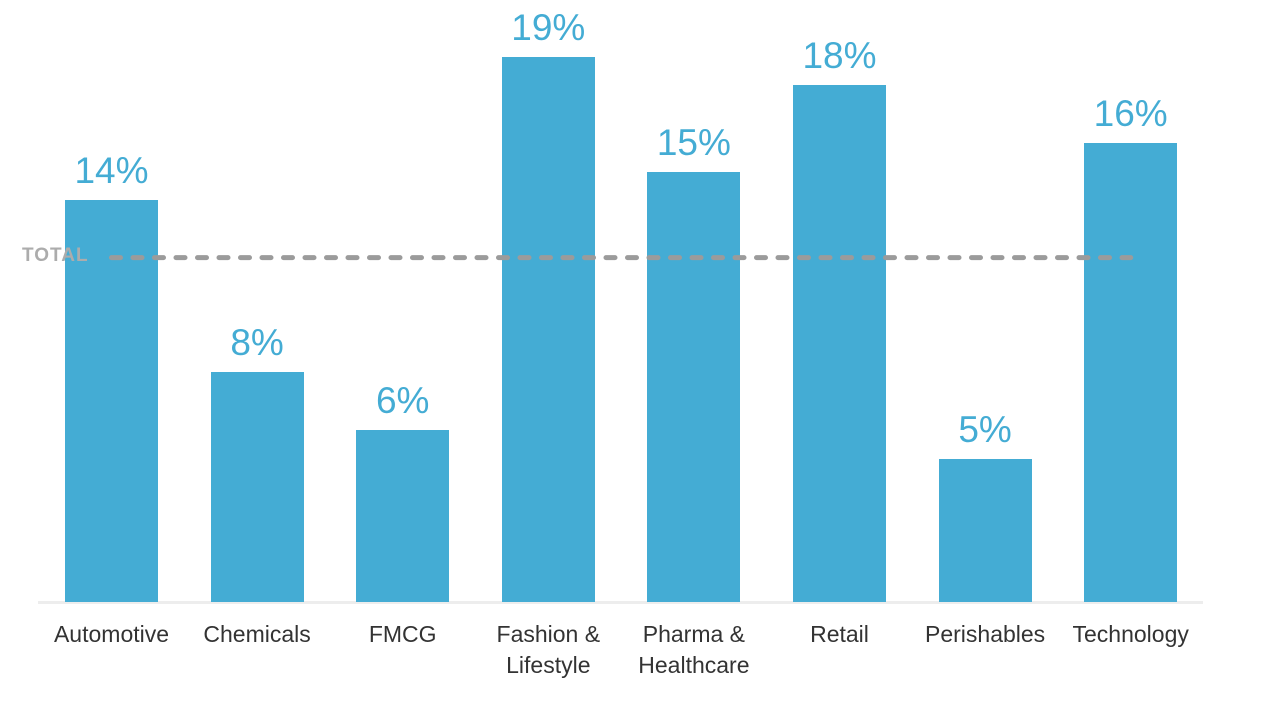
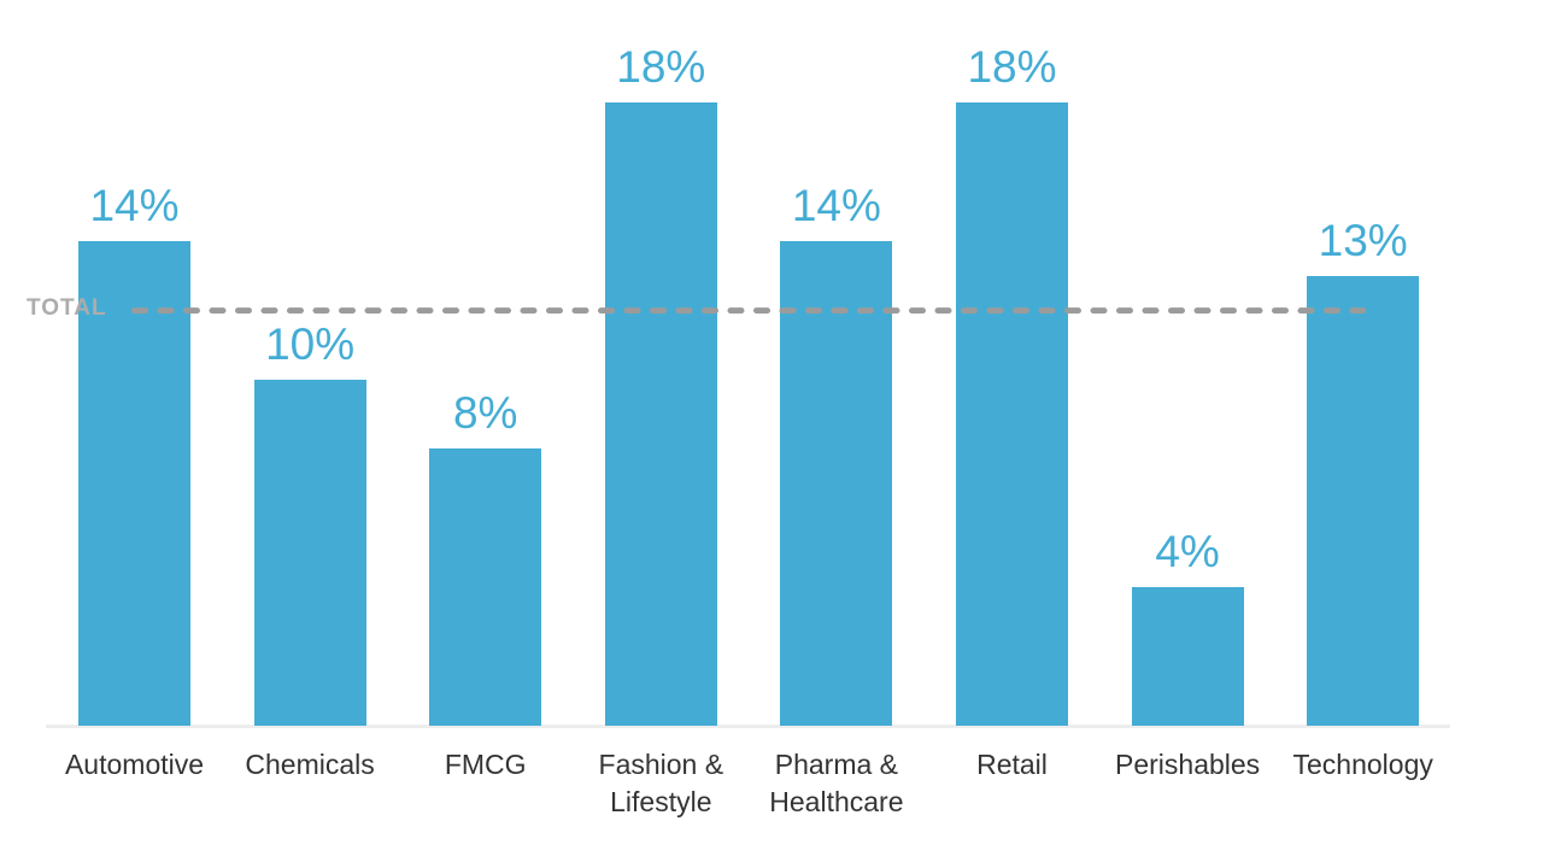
Chemicals: 8% -> 10%
FMCG: 6% -> 8%
Fashion & Lifestyle: 19% -> 18%
Pharma & Healthcare: 15% -> 14%
Perishables: 5% -> 4%
Technology: 16% -> 13%
